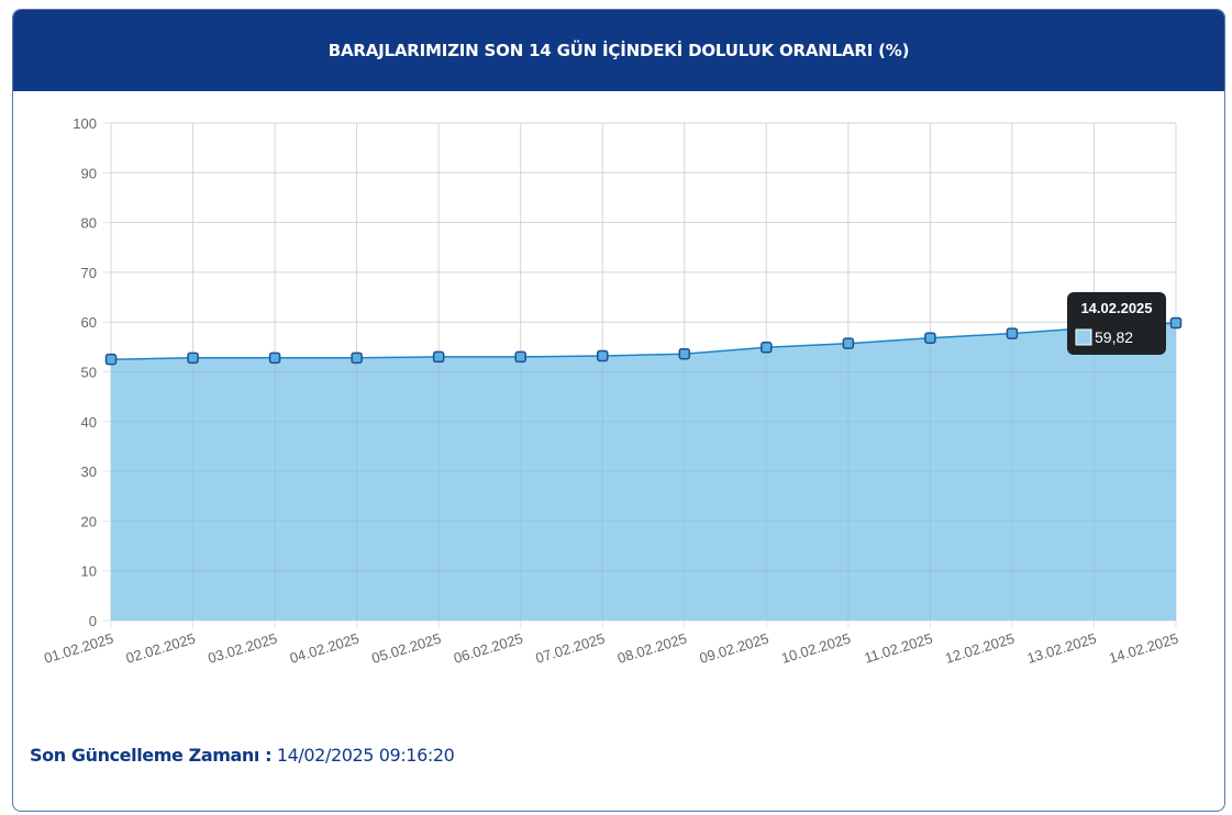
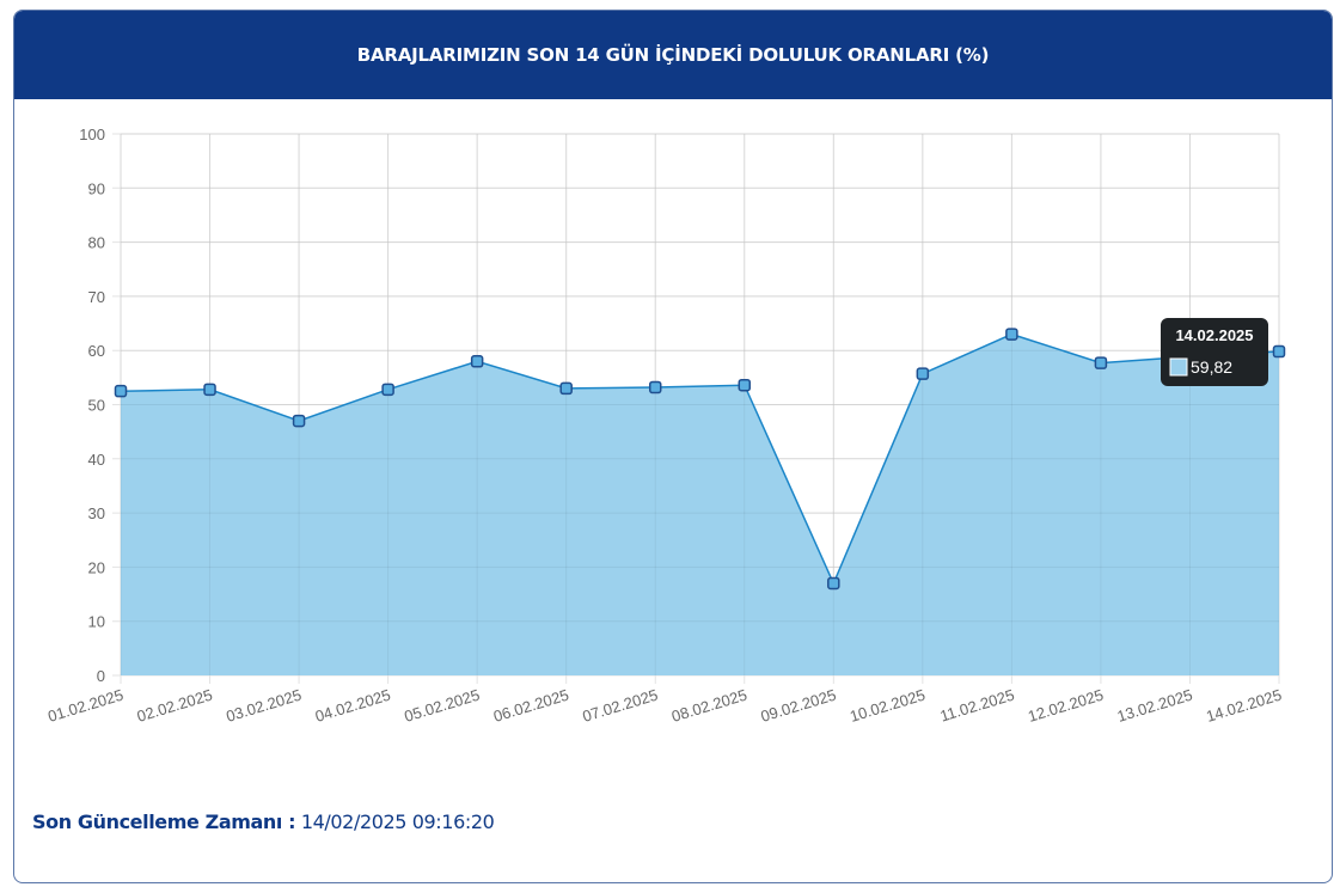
03.02.2025: 53 -> 47
05.02.2025: 53 -> 58
09.02.2025: 55 -> 17
11.02.2025: 57 -> 63
